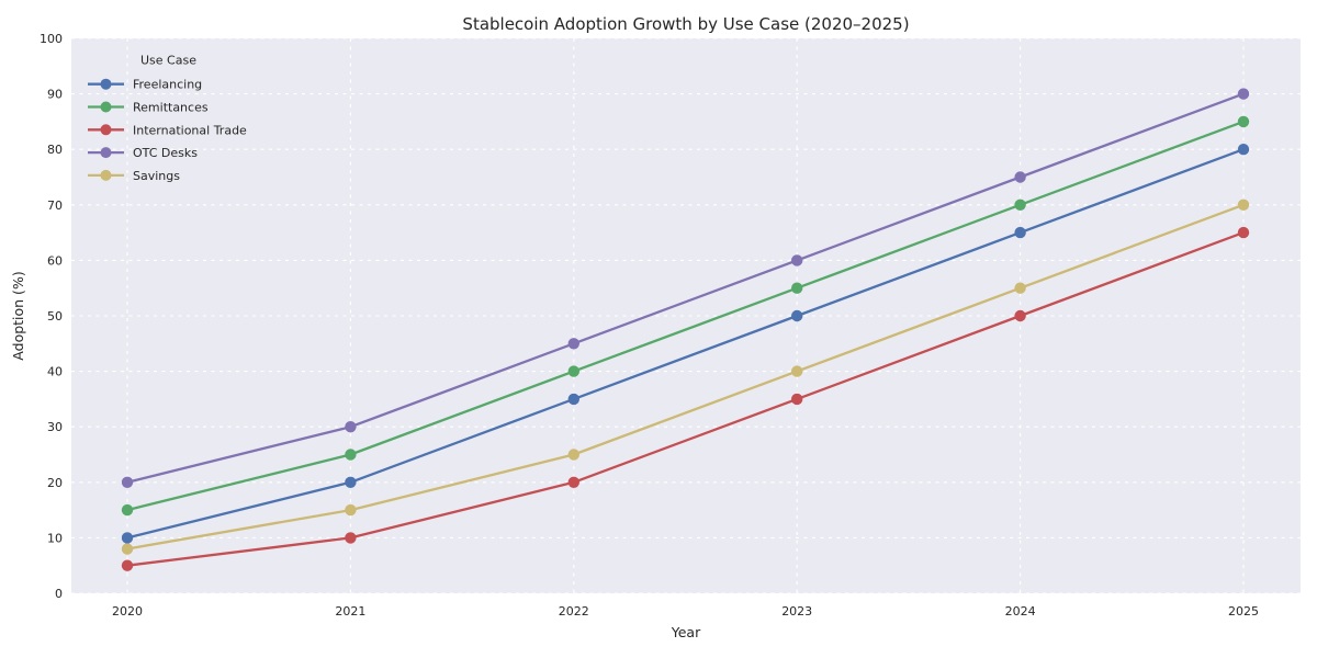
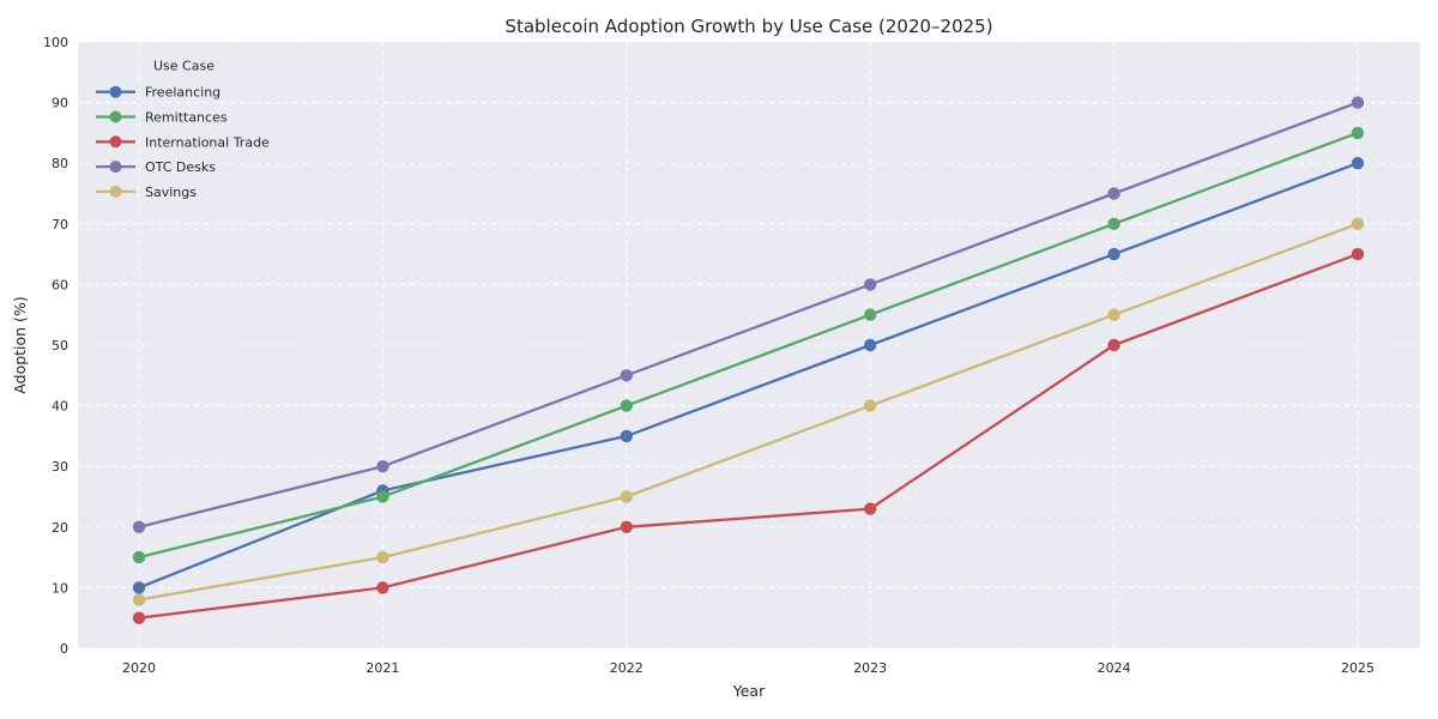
Freelancing/2021: 20 -> 26
International Trade/2023: 35 -> 23
